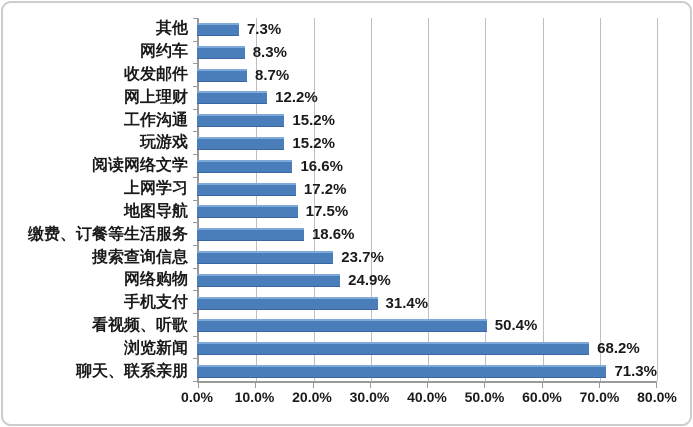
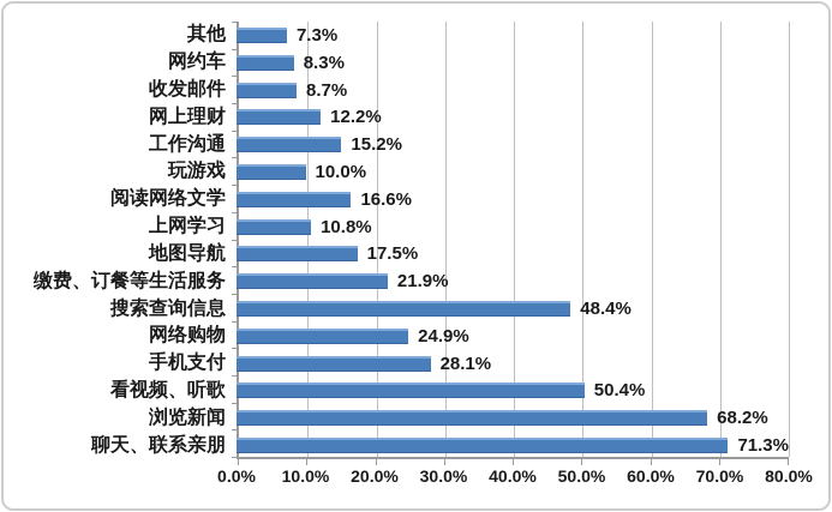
玩游戏: 15.2% -> 10.0%
上网学习: 17.2% -> 10.8%
缴费、订餐等生活服务: 18.6% -> 21.9%
搜索查询信息: 23.7% -> 48.4%
手机支付: 31.4% -> 28.1%
